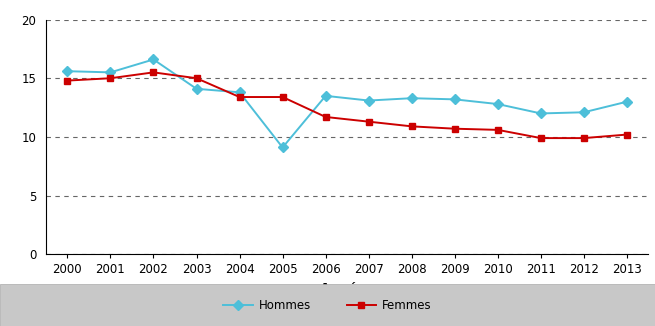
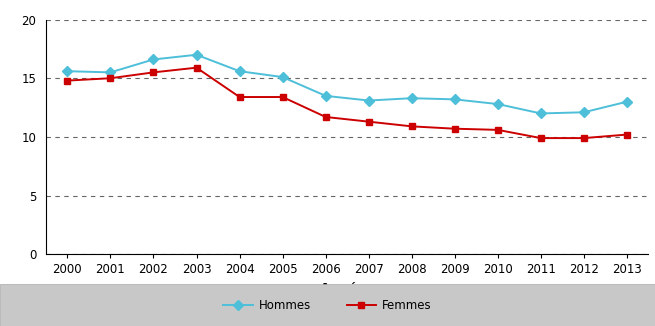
Hommes/2003: 14.1 -> 17.0
Femmes/2003: 15.0 -> 15.9
Hommes/2004: 13.8 -> 15.6
Hommes/2005: 9.1 -> 15.1
